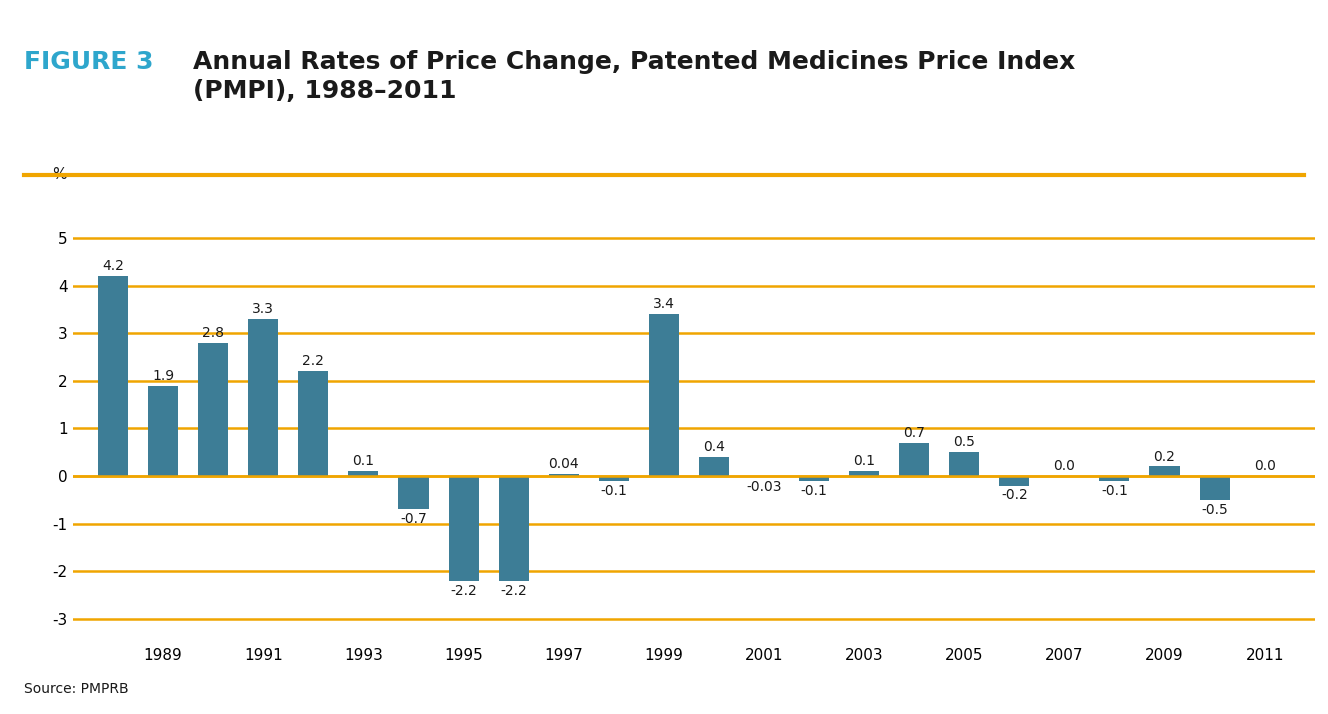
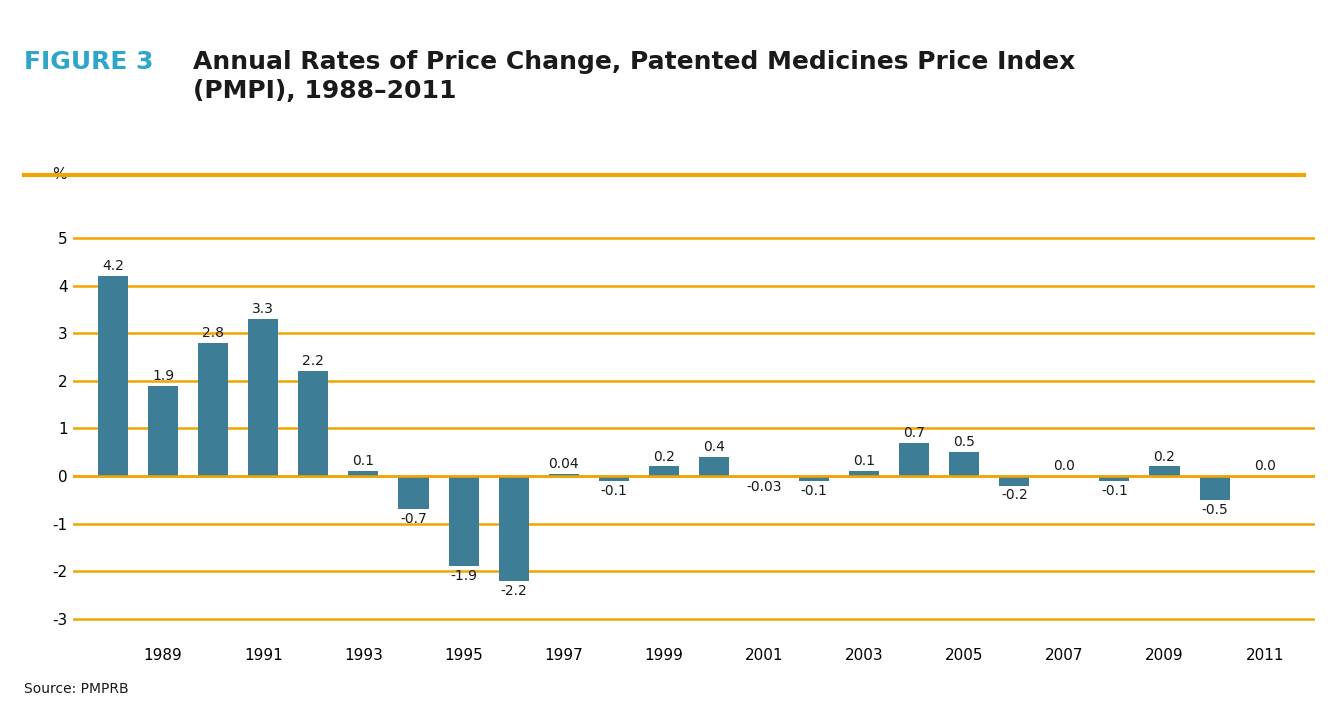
1995: -2.2 -> -1.9
1999: 3.4 -> 0.2
